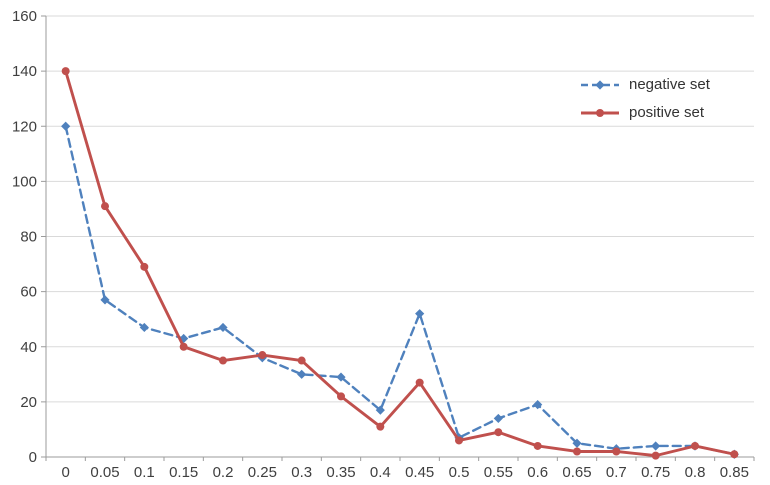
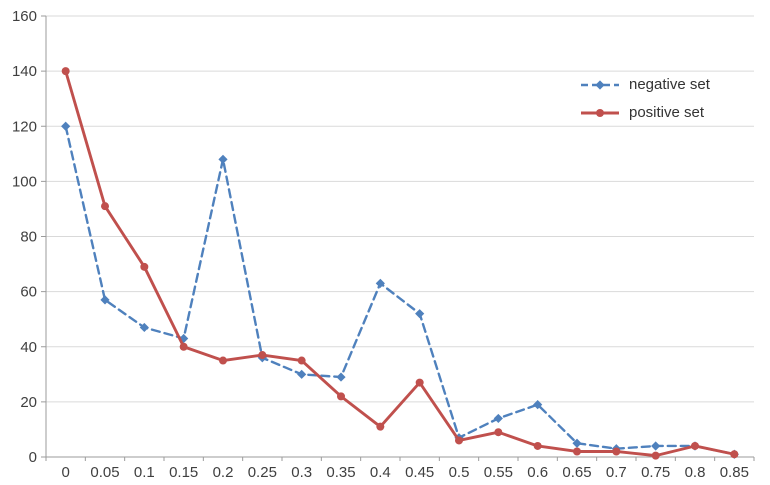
negative set/0.2: 47 -> 108
negative set/0.4: 17 -> 63
